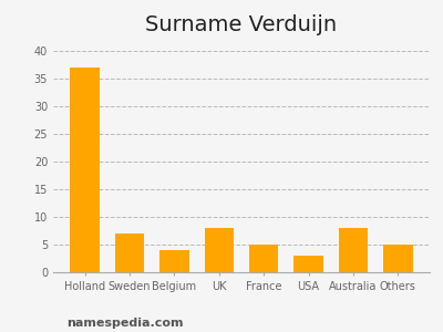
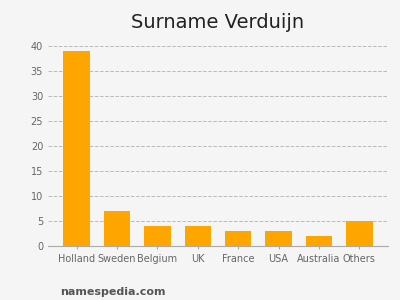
Holland: 37 -> 39
UK: 8 -> 4
France: 5 -> 3
Australia: 8 -> 2
